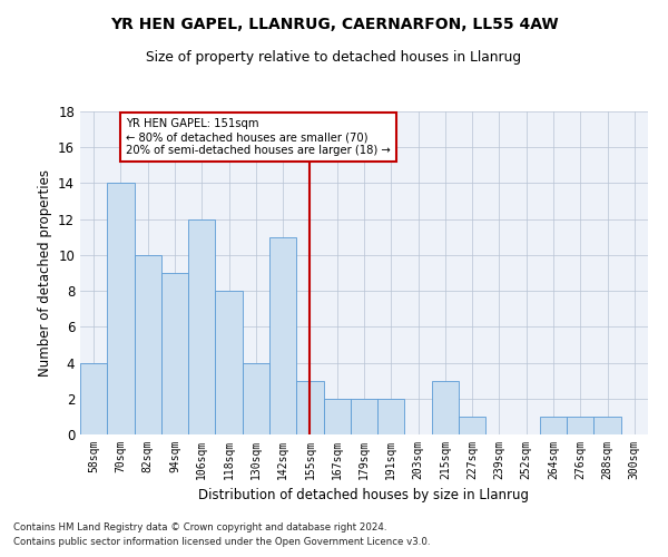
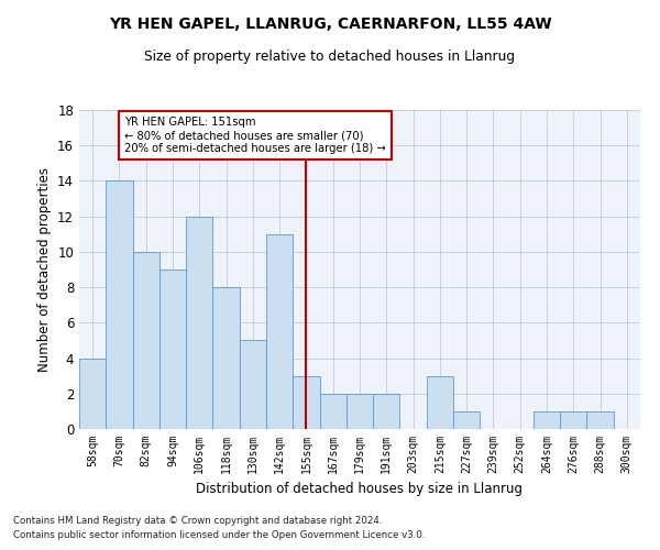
130sqm: 4 -> 5
